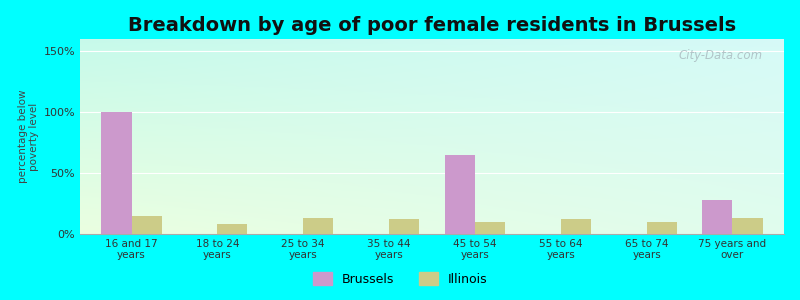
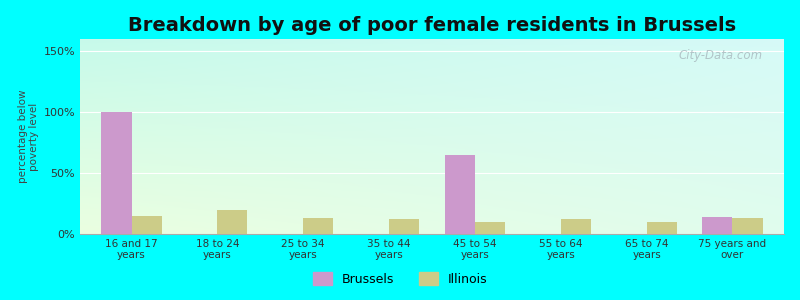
Illinois/18 to 24 years: 8% -> 20%
Brussels/75 years and over: 28% -> 14%
